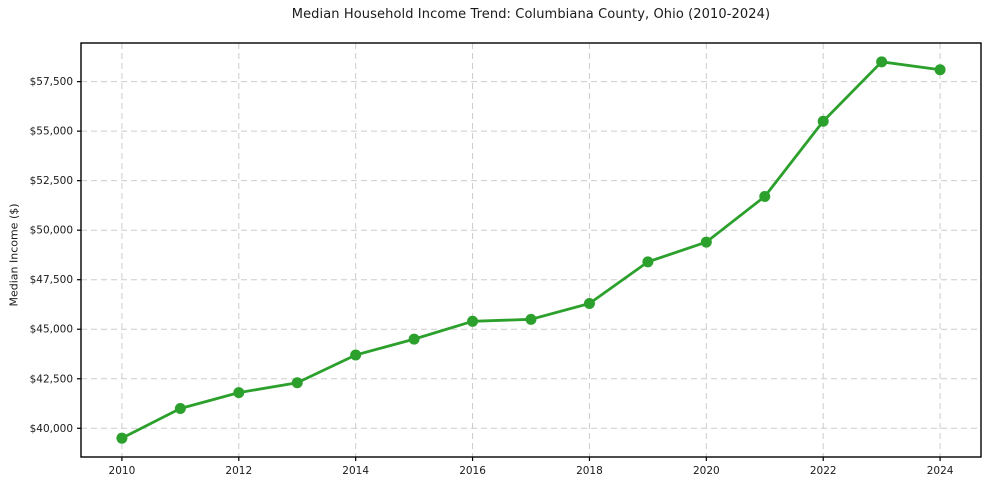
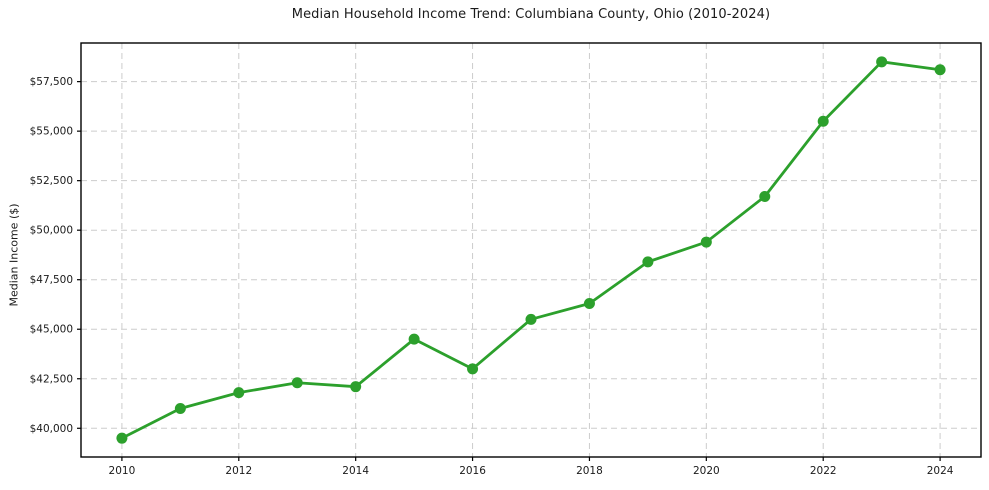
2014: $43700 -> $42100
2016: $45400 -> $43000
